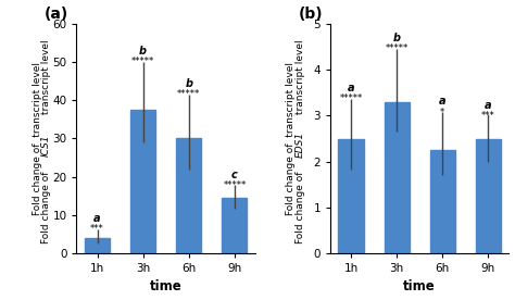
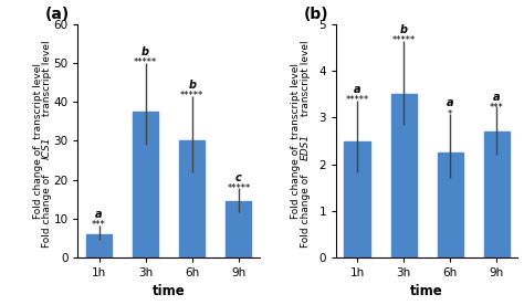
(a)/1h: 4.0 -> 6.0
(b)/3h: 3.30 -> 3.50
(b)/9h: 2.48 -> 2.70
